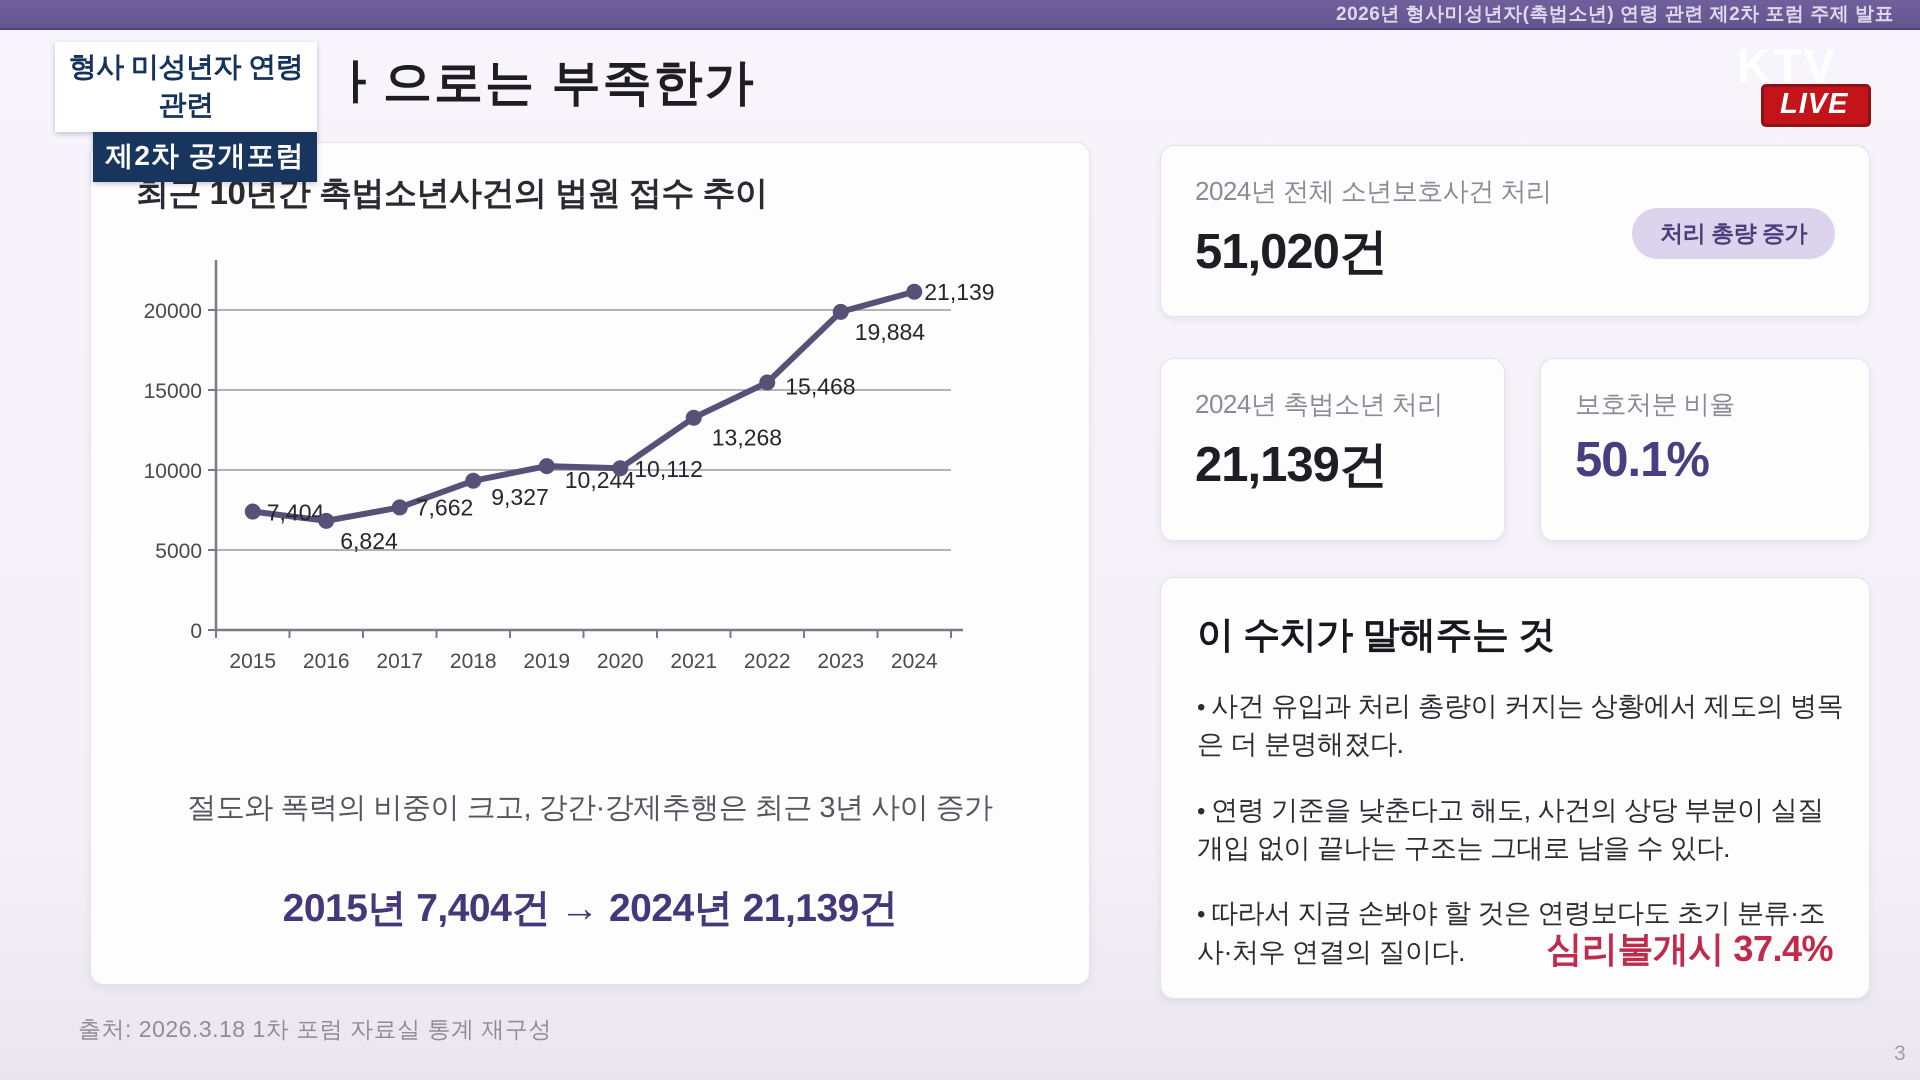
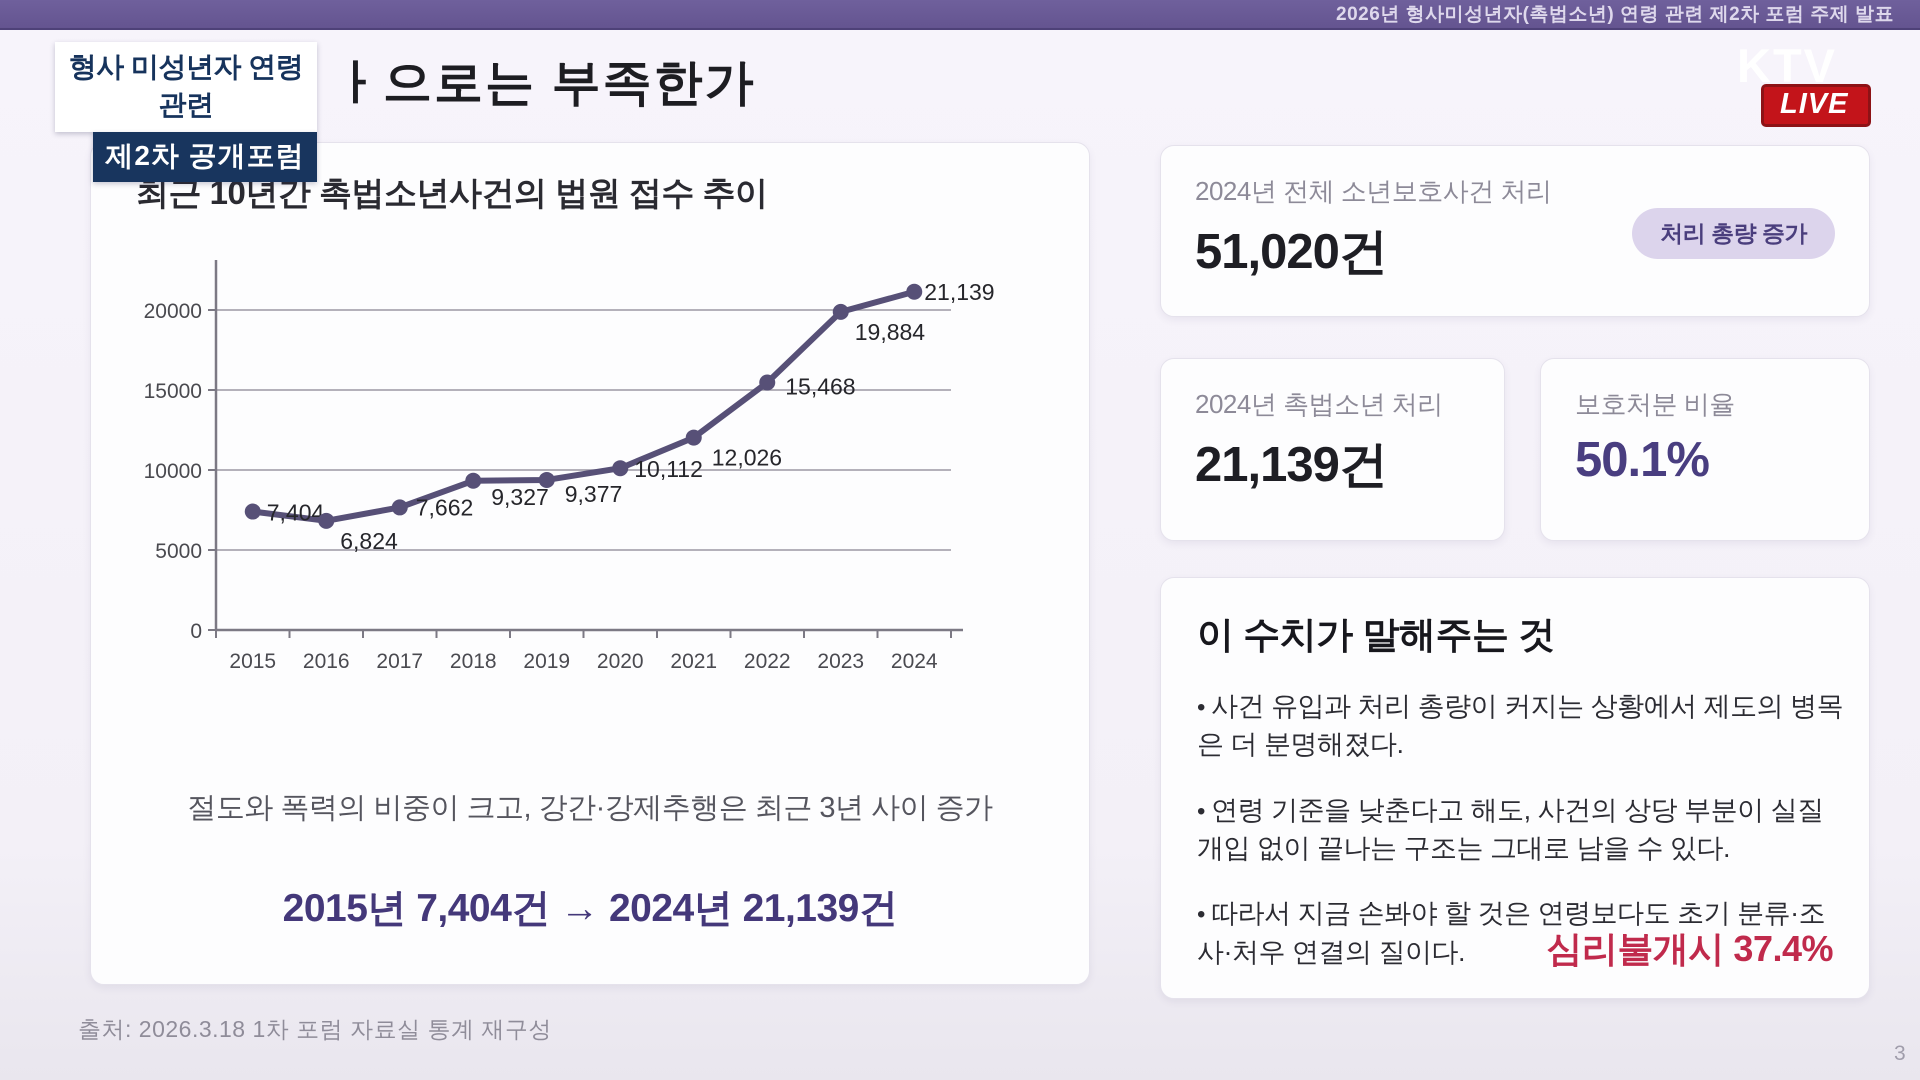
2019: 10,244 -> 9,377
2021: 13,268 -> 12,026
